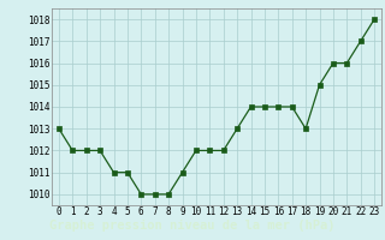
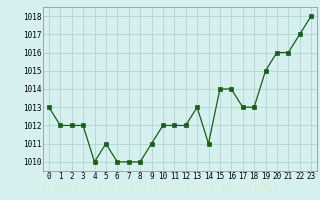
4: 1011 -> 1010
14: 1014 -> 1011
17: 1014 -> 1013
